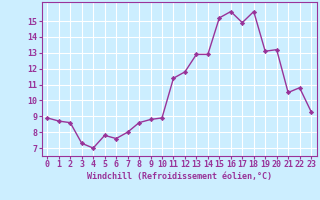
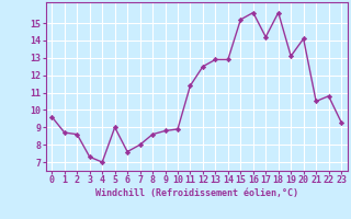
0: 8.9 -> 9.6
5: 7.8 -> 9.0
12: 11.8 -> 12.5
17: 14.9 -> 14.2
20: 13.2 -> 14.1
